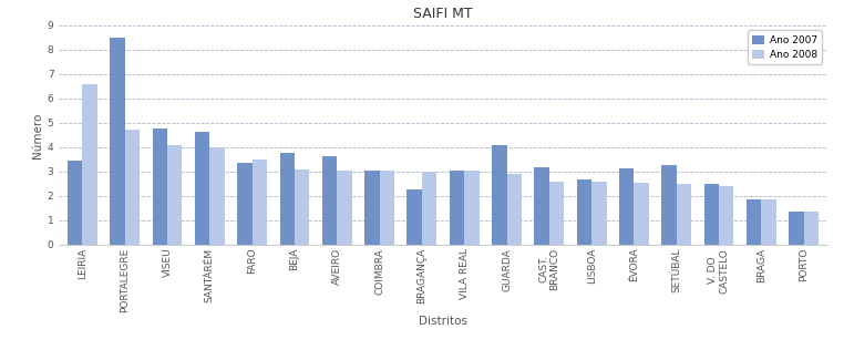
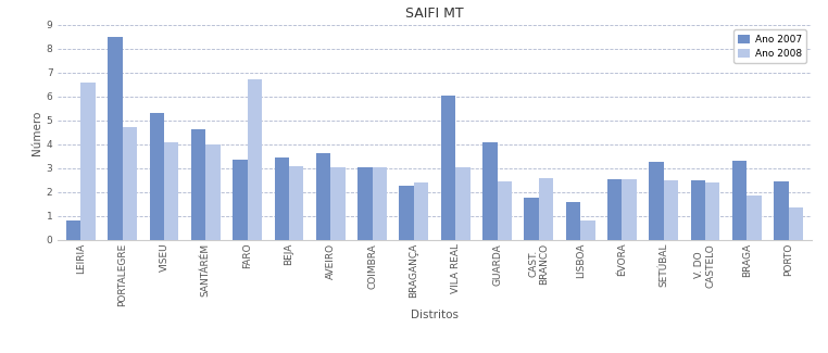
Ano 2007/LEIRIA: 3.45 -> 0.80
Ano 2007/VISEU: 4.75 -> 5.30
Ano 2008/FARO: 3.50 -> 6.70
Ano 2007/BEJA: 3.75 -> 3.45
Ano 2008/BRAGANÇA: 3.00 -> 2.40
Ano 2007/VILA REAL: 3.05 -> 6.05
Ano 2008/GUARDA: 2.90 -> 2.45
Ano 2007/CAST. BRANCO: 3.20 -> 1.75
Ano 2007/LISBOA: 2.70 -> 1.60
Ano 2008/LISBOA: 2.60 -> 0.80
Ano 2007/ÉVORA: 3.15 -> 2.55
Ano 2007/BRAGA: 1.88 -> 3.30
Ano 2007/PORTO: 1.35 -> 2.45
